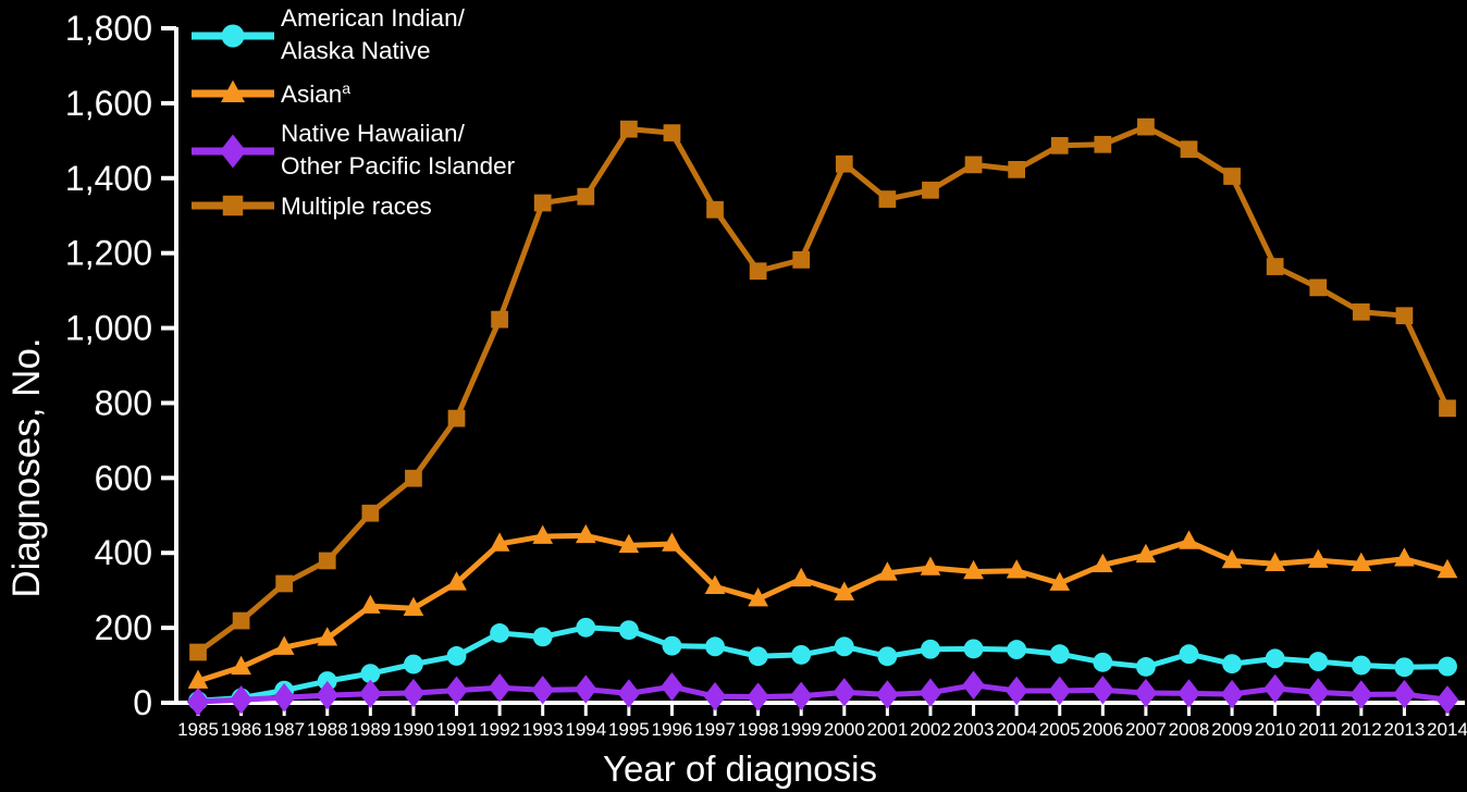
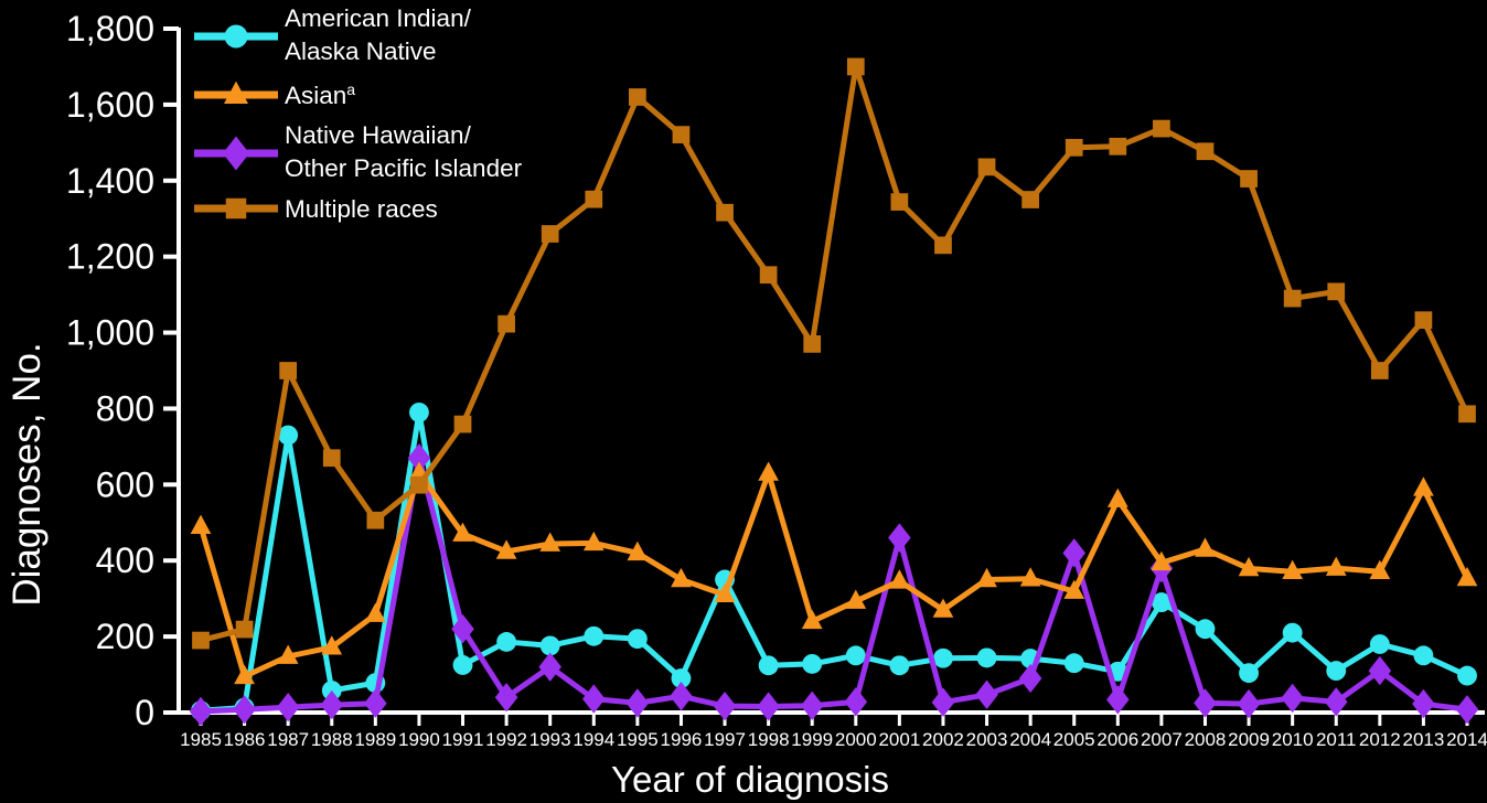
Asian/1985: 60 -> 490
Multiple races/1985: 140 -> 190
American Indian/ Alaska Native/1987: 30 -> 730
Multiple races/1987: 320 -> 900
Multiple races/1988: 380 -> 670
American Indian/ Alaska Native/1990: 100 -> 790
Asian/1990: 250 -> 630
Native Hawaiian/ Other Pacific Islander/1990: 30 -> 670
Asian/1991: 320 -> 470
Native Hawaiian/ Other Pacific Islander/1991: 30 -> 220
Native Hawaiian/ Other Pacific Islander/1993: 30 -> 120
Multiple races/1993: 1330 -> 1260
Multiple races/1995: 1530 -> 1620
American Indian/ Alaska Native/1996: 150 -> 90
Asian/1996: 420 -> 350
American Indian/ Alaska Native/1997: 150 -> 350
Asian/1998: 280 -> 630
Asian/1999: 330 -> 240
Multiple races/1999: 1180 -> 970
Multiple races/2000: 1440 -> 1700
Native Hawaiian/ Other Pacific Islander/2001: 20 -> 460
Asian/2002: 360 -> 270
Multiple races/2002: 1370 -> 1230
Native Hawaiian/ Other Pacific Islander/2004: 30 -> 90
Multiple races/2004: 1420 -> 1350
Native Hawaiian/ Other Pacific Islander/2005: 30 -> 420
Asian/2006: 370 -> 560
American Indian/ Alaska Native/2007: 100 -> 290
Native Hawaiian/ Other Pacific Islander/2007: 30 -> 380
American Indian/ Alaska Native/2008: 130 -> 220
American Indian/ Alaska Native/2010: 120 -> 210
Multiple races/2010: 1160 -> 1090
American Indian/ Alaska Native/2012: 100 -> 180
Native Hawaiian/ Other Pacific Islander/2012: 20 -> 110
Multiple races/2012: 1040 -> 900
American Indian/ Alaska Native/2013: 100 -> 150
Asian/2013: 380 -> 590
